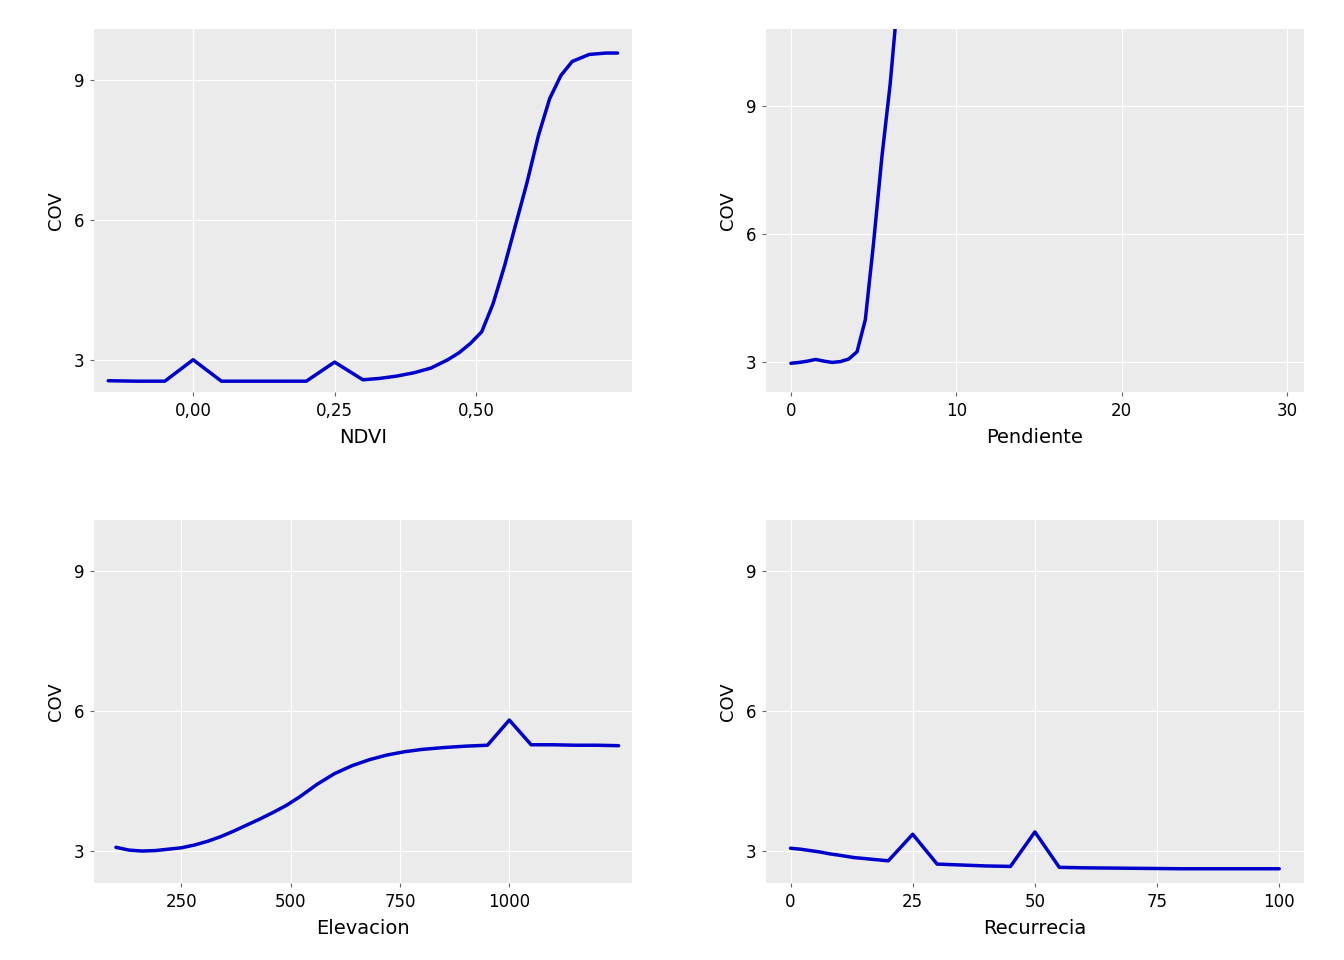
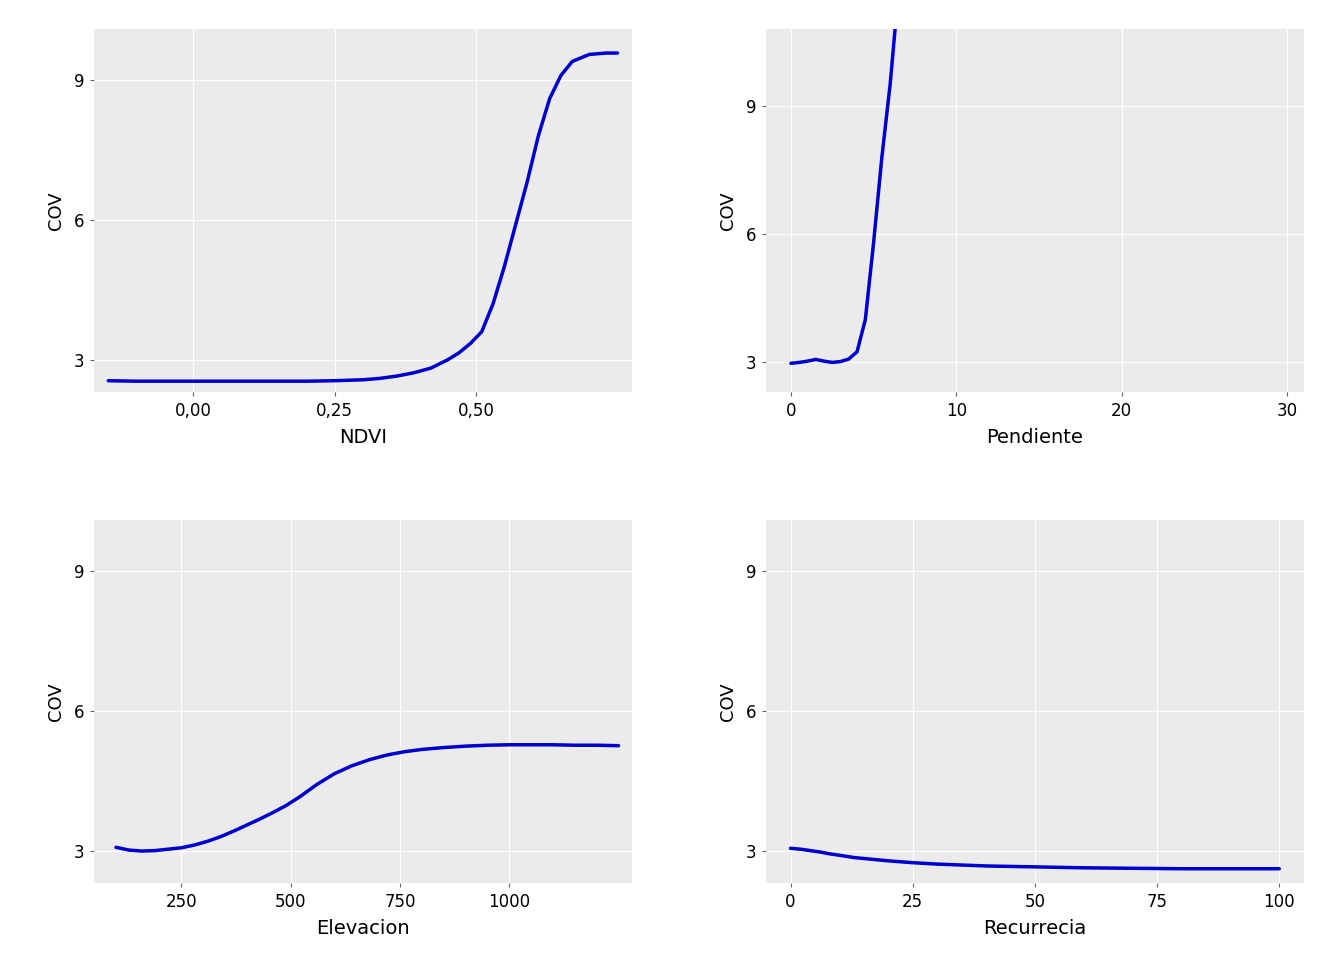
0,00: 3.00 -> 2.54
0,25: 2.95 -> 2.55
1000: 5.80 -> 5.27
25: 3.35 -> 2.74
50: 3.40 -> 2.65
